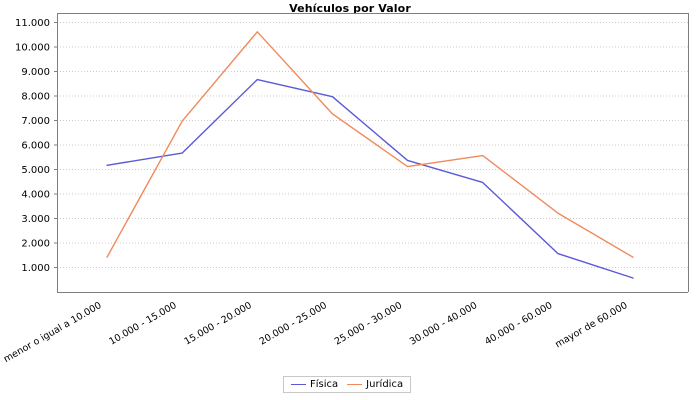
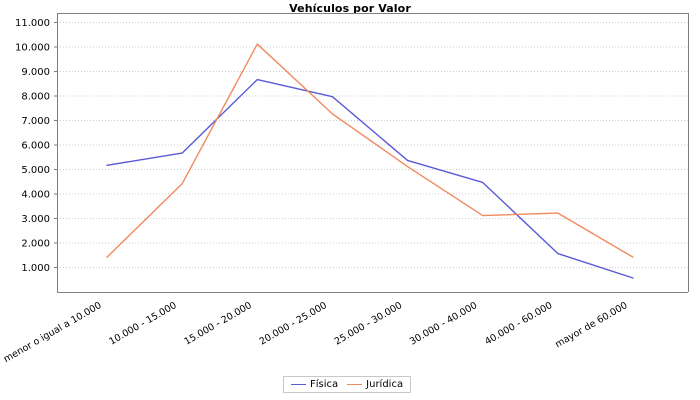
Jurídica/10.000 - 15.000: 7000 -> 4400
Jurídica/15.000 - 20.000: 10600 -> 10100
Jurídica/30.000 - 40.000: 5600 -> 3100
